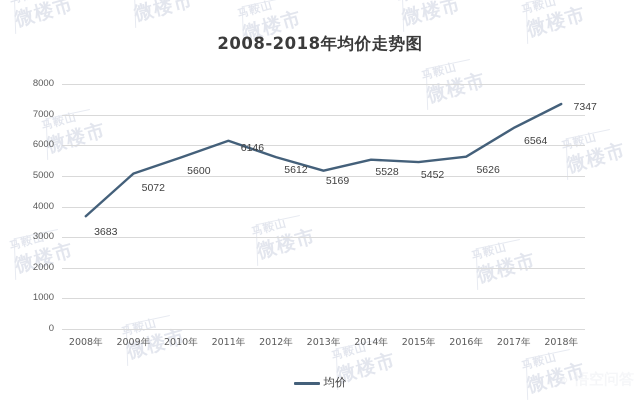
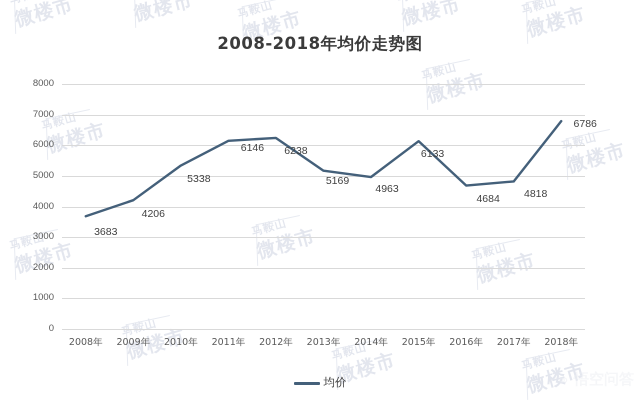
2009年: 5072 -> 4206
2010年: 5600 -> 5338
2012年: 5612 -> 6238
2014年: 5528 -> 4963
2015年: 5452 -> 6133
2016年: 5626 -> 4684
2017年: 6564 -> 4818
2018年: 7347 -> 6786
